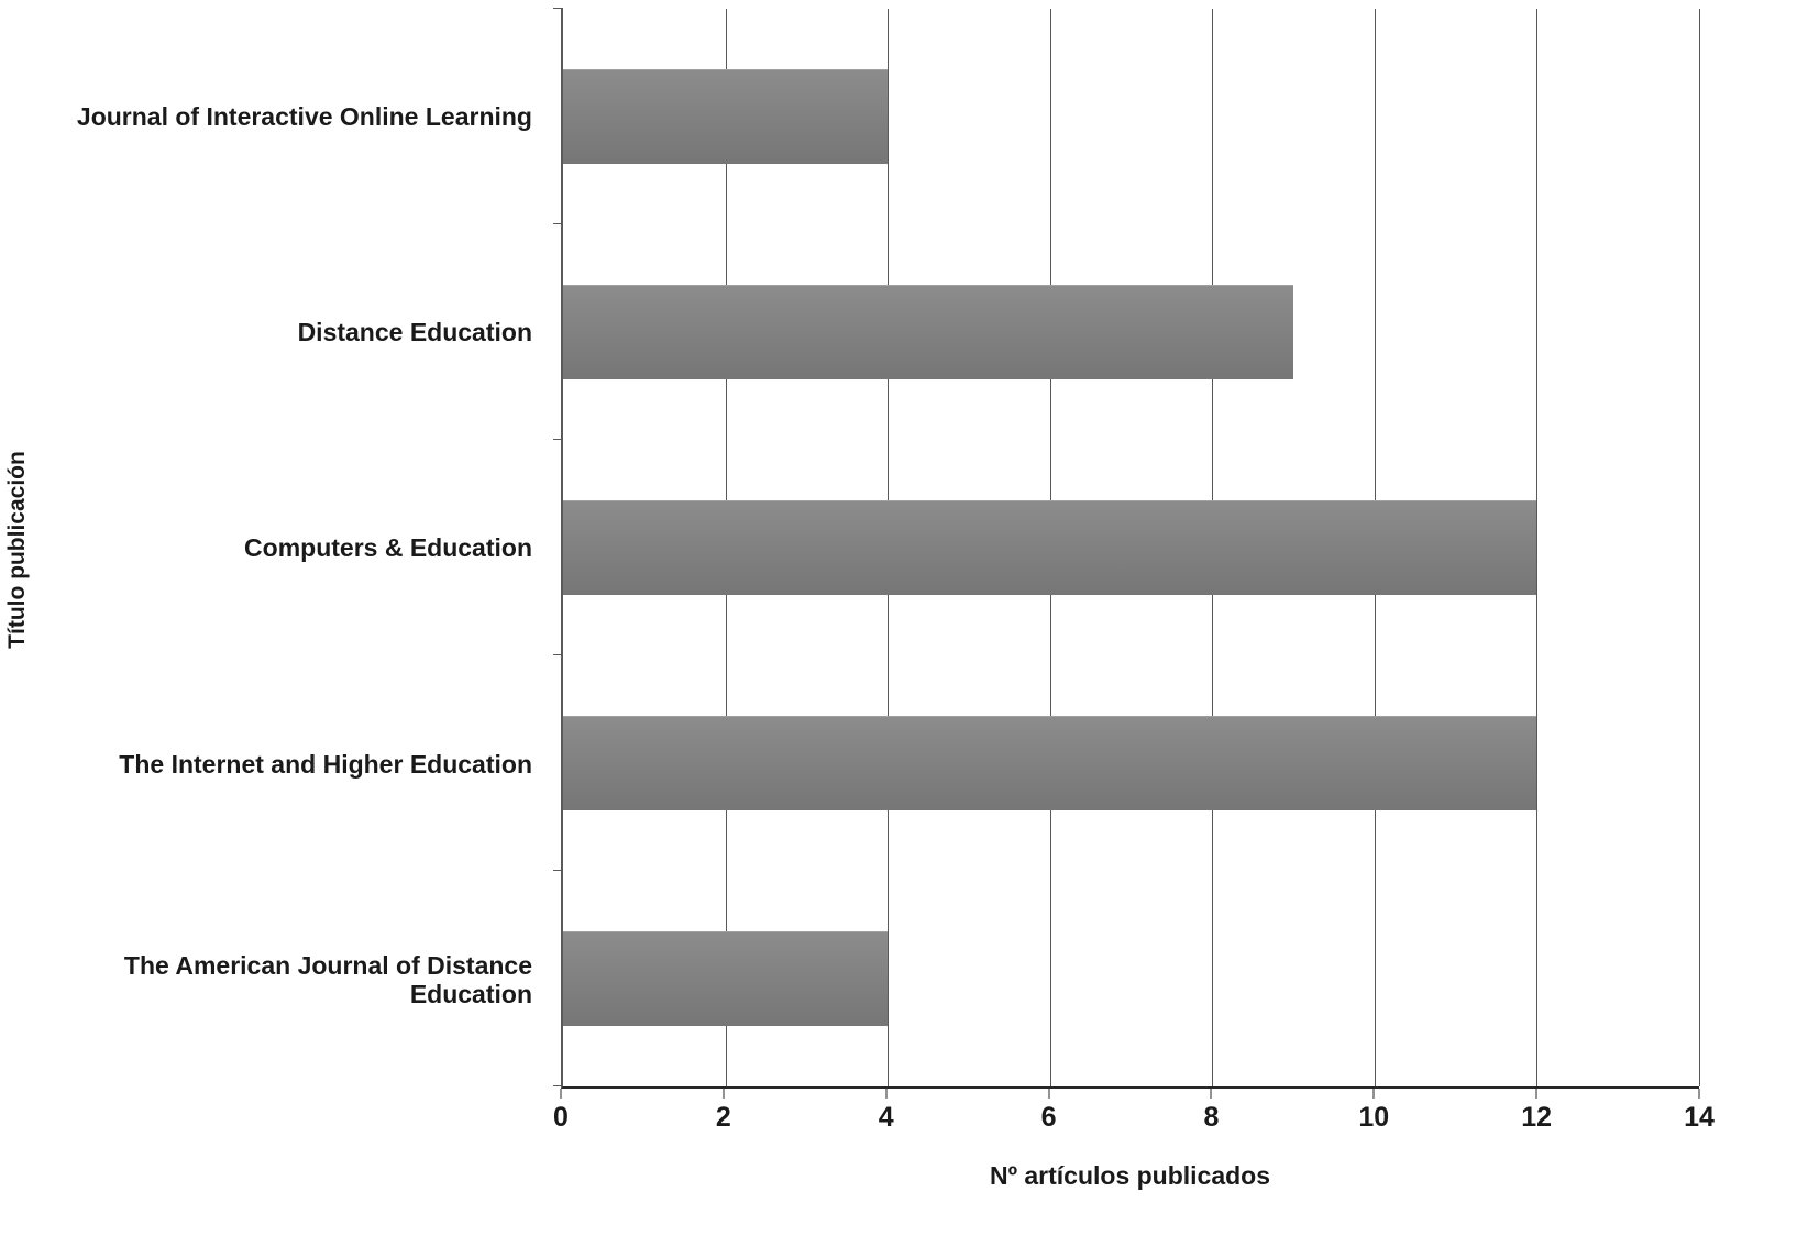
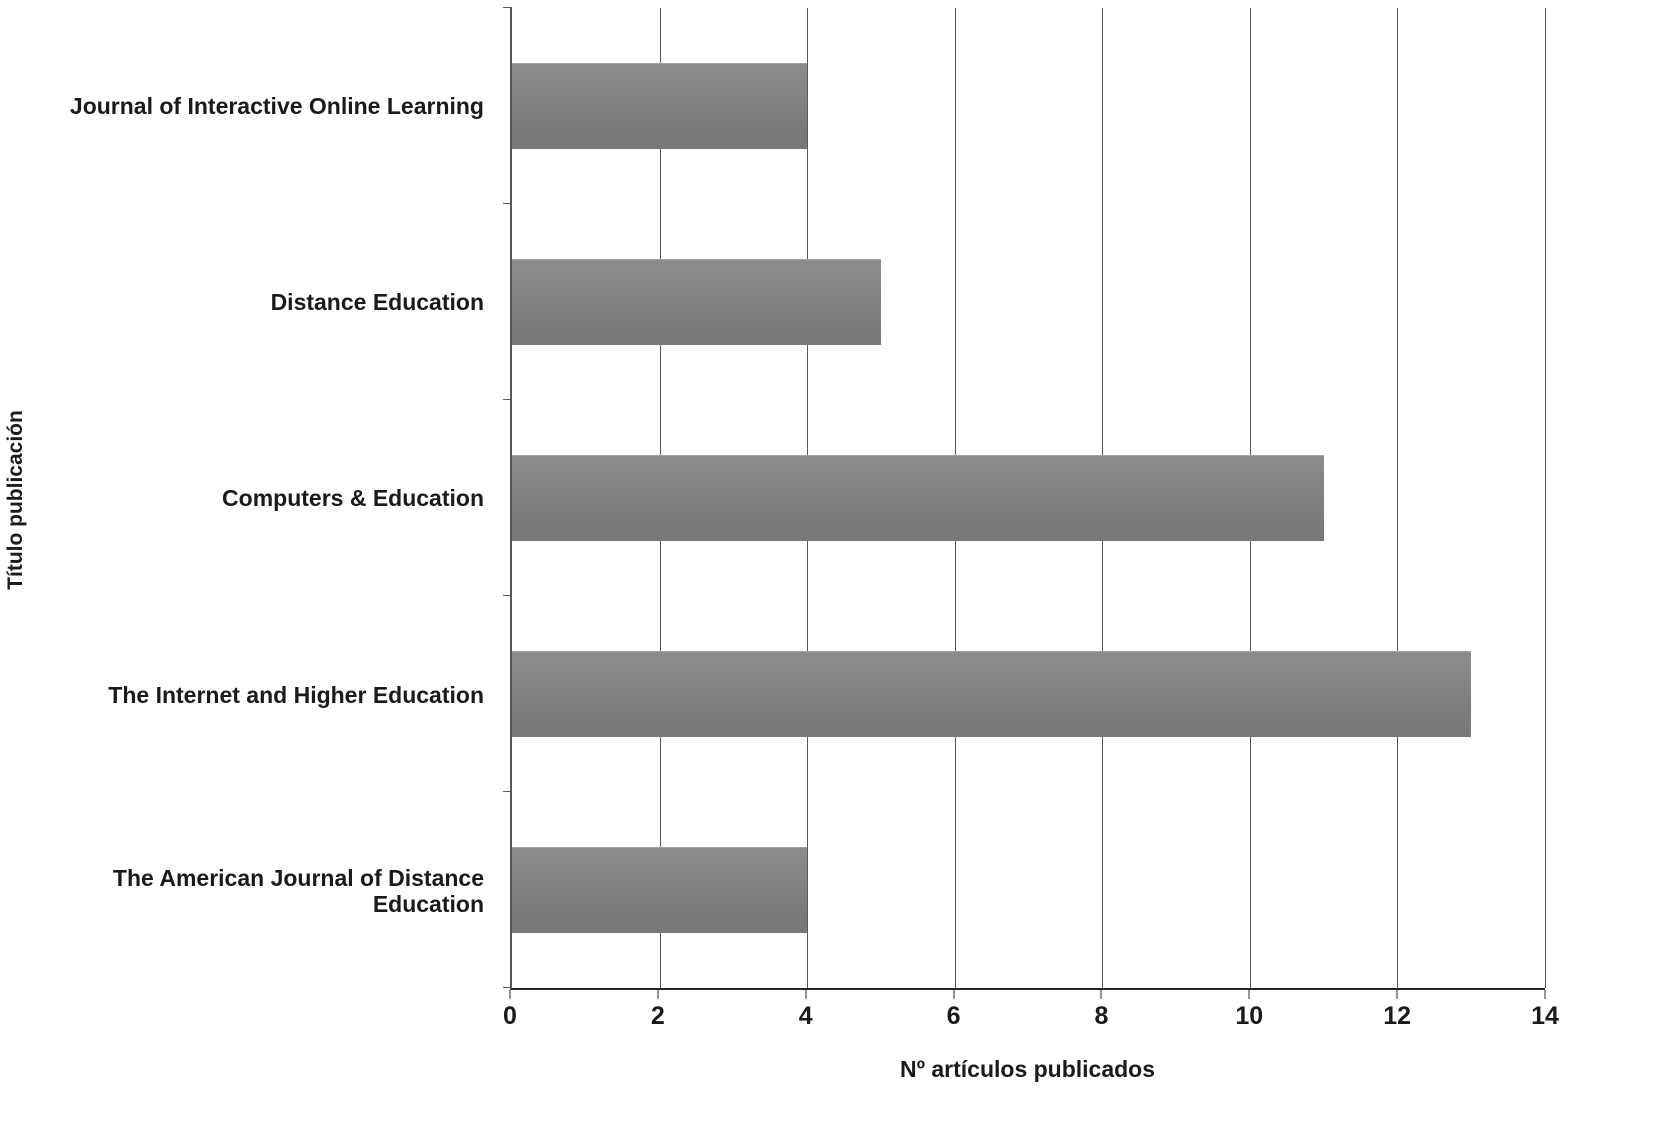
Distance Education: 9 -> 5
Computers & Education: 12 -> 11
The Internet and Higher Education: 12 -> 13
